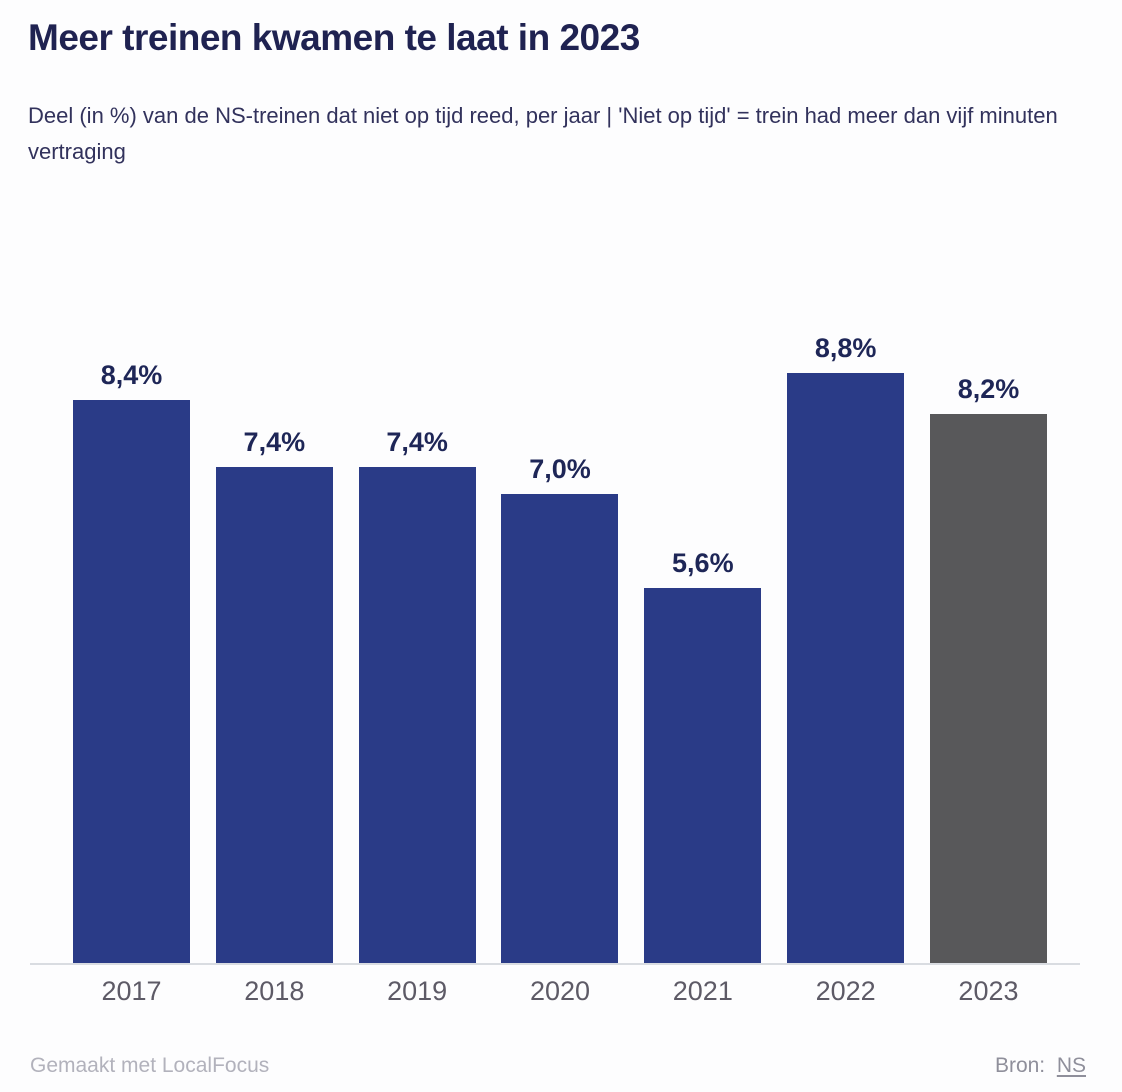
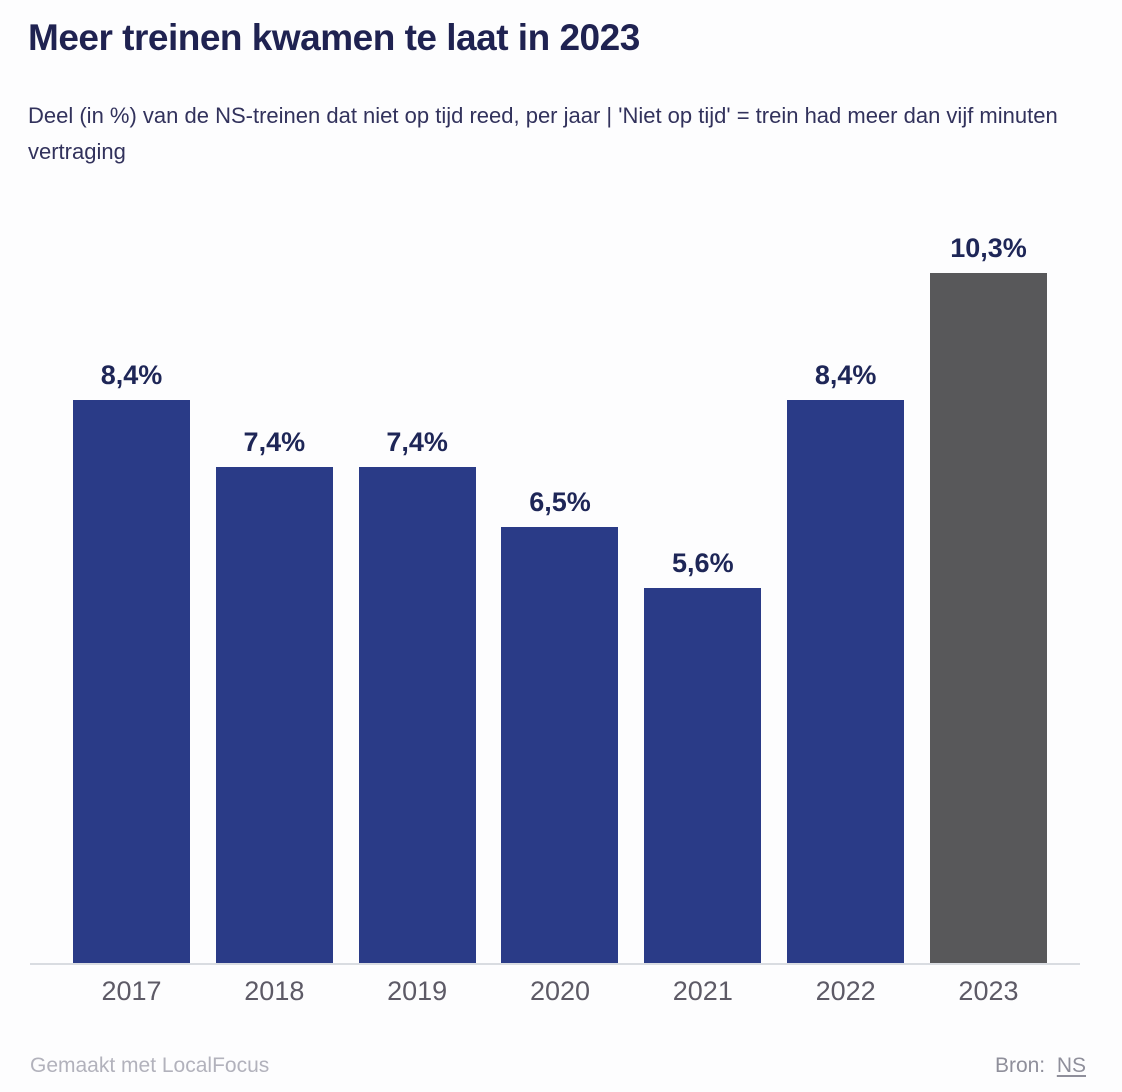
2020: 7,0% -> 6,5%
2022: 8,8% -> 8,4%
2023: 8,2% -> 10,3%
